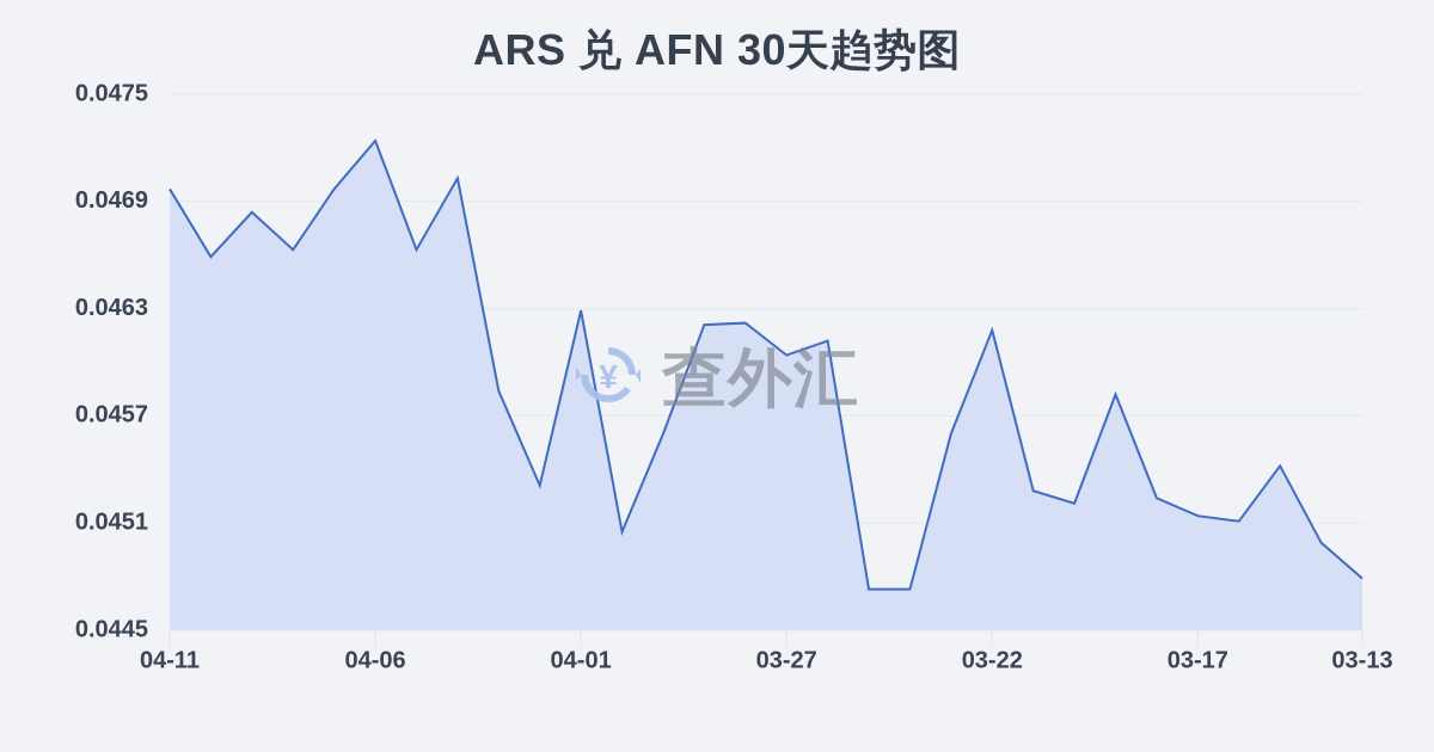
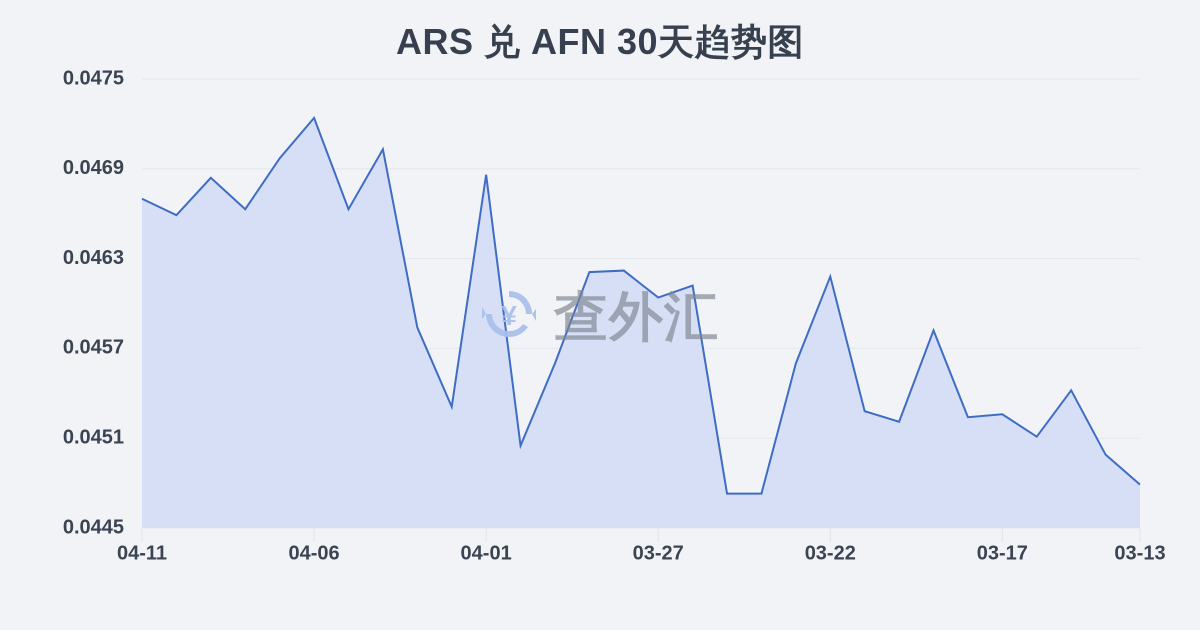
04-11: 0.04697 -> 0.04670
04-01: 0.04629 -> 0.04686
03-17: 0.04514 -> 0.04526
